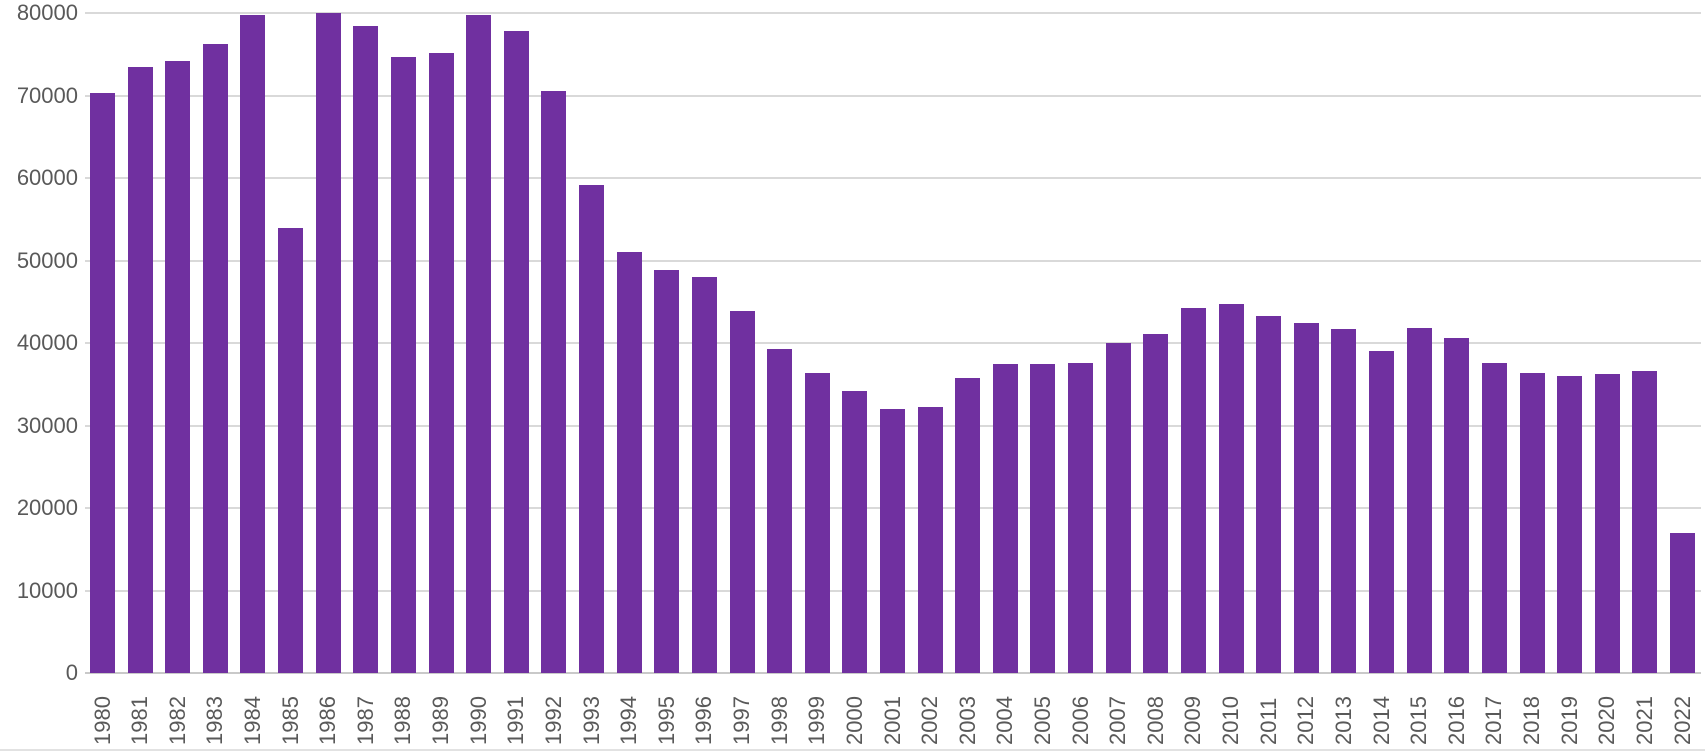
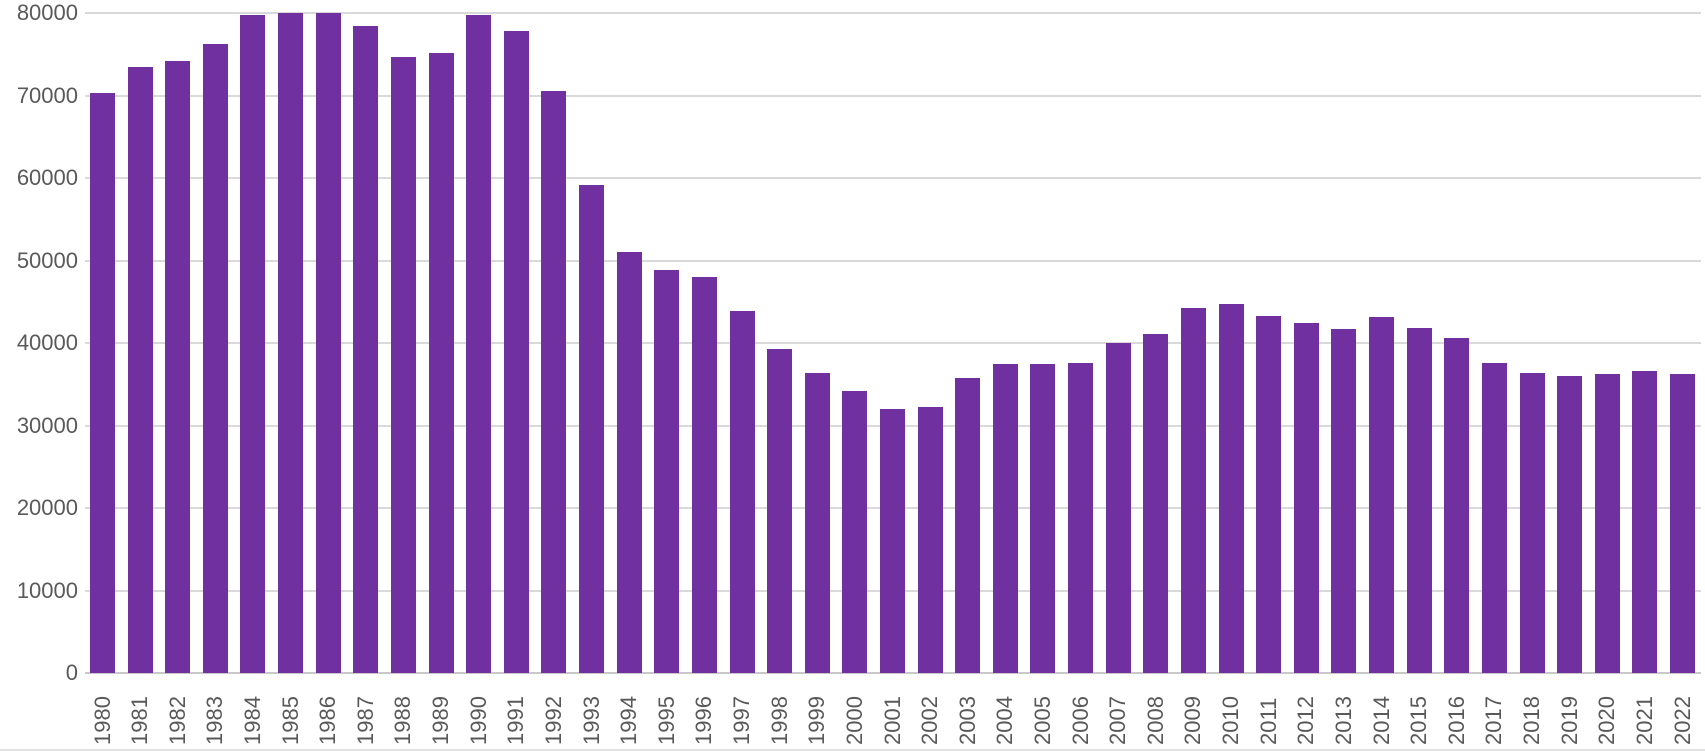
1985: 54000 -> 80000
2014: 39000 -> 43000
2022: 17000 -> 36000
